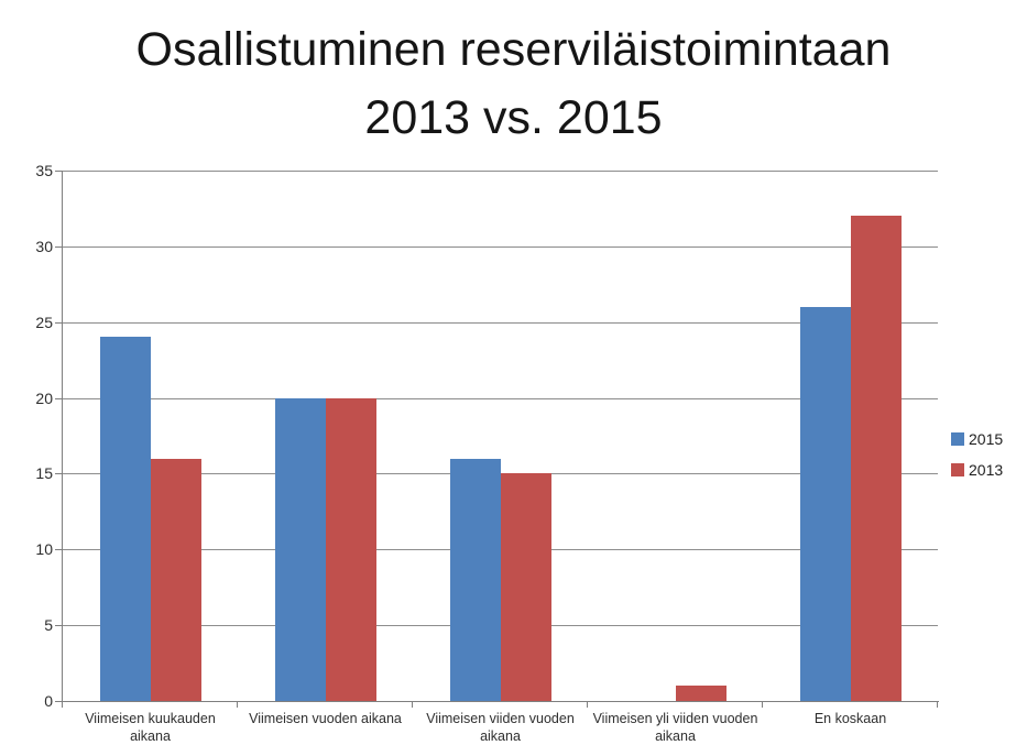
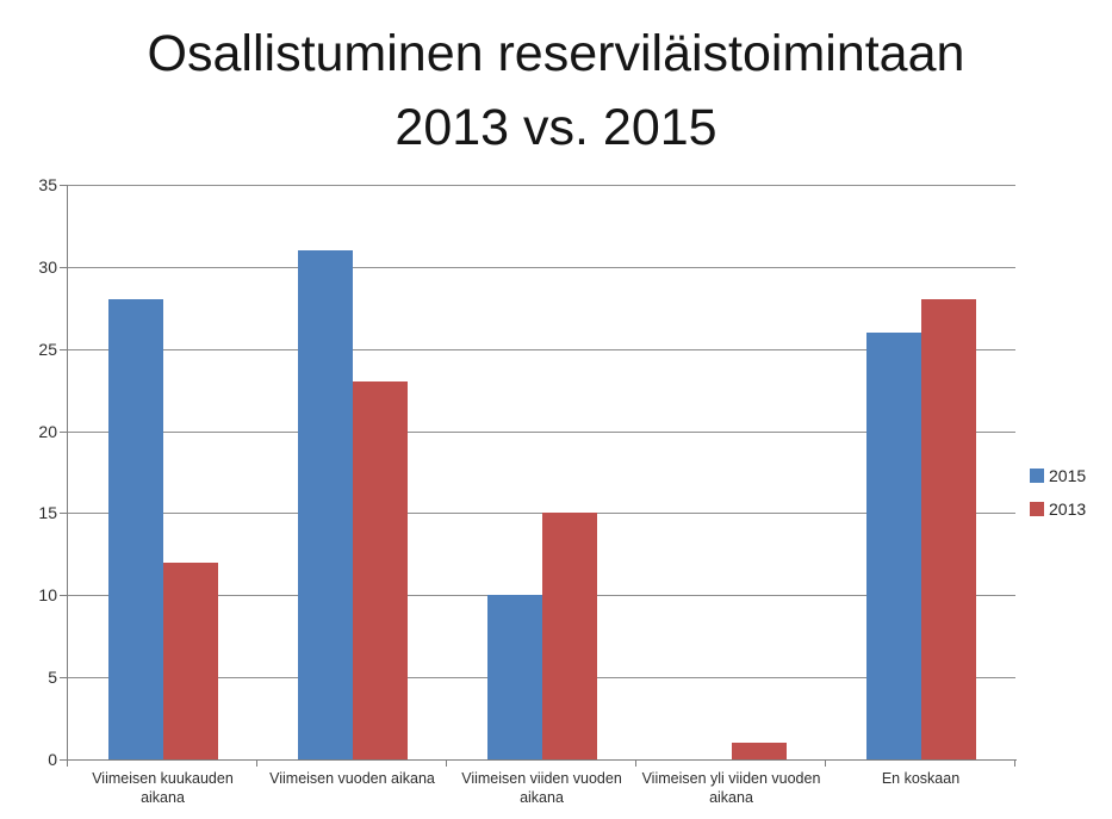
2015/Viimeisen kuukauden aikana: 24 -> 28
2013/Viimeisen kuukauden aikana: 16 -> 12
2015/Viimeisen vuoden aikana: 20 -> 31
2013/Viimeisen vuoden aikana: 20 -> 23
2015/Viimeisen viiden vuoden aikana: 16 -> 10
2013/En koskaan: 32 -> 28
